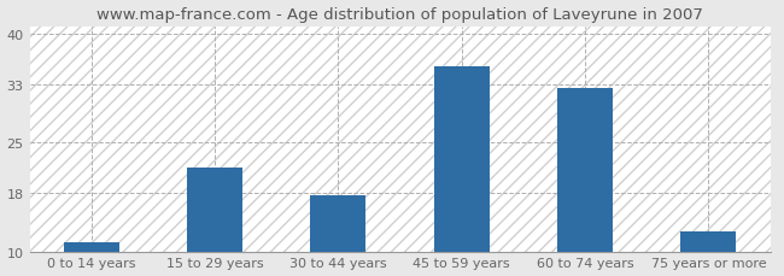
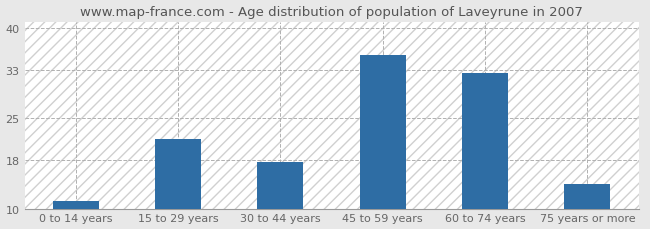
75 years or more: 12.8 -> 14.0
